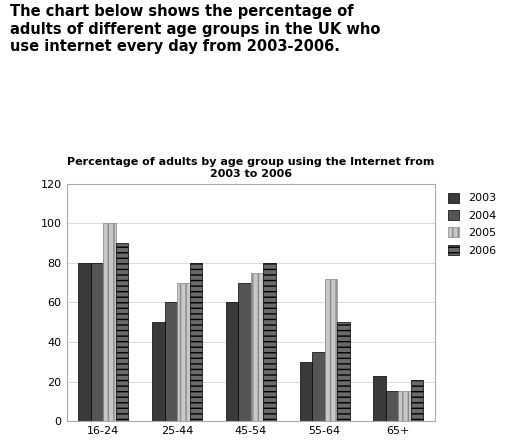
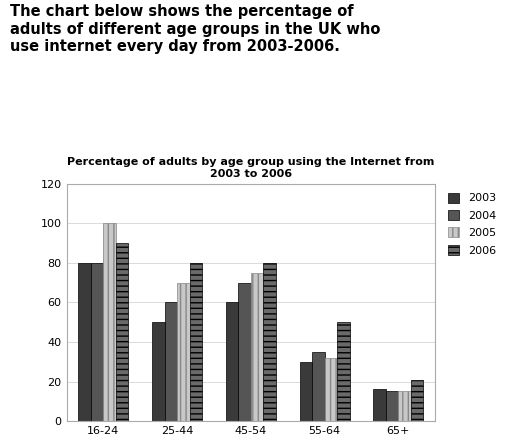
2005/55-64: 72 -> 32
2003/65+: 23 -> 16
